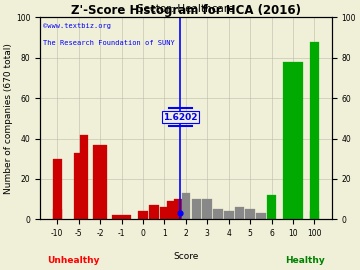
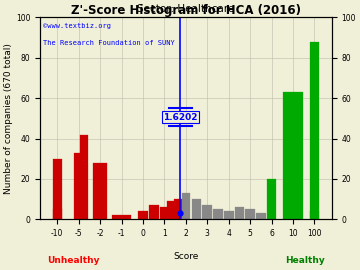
-2: 37 -> 28
3: 10 -> 7
6: 12 -> 20
10: 78 -> 63
